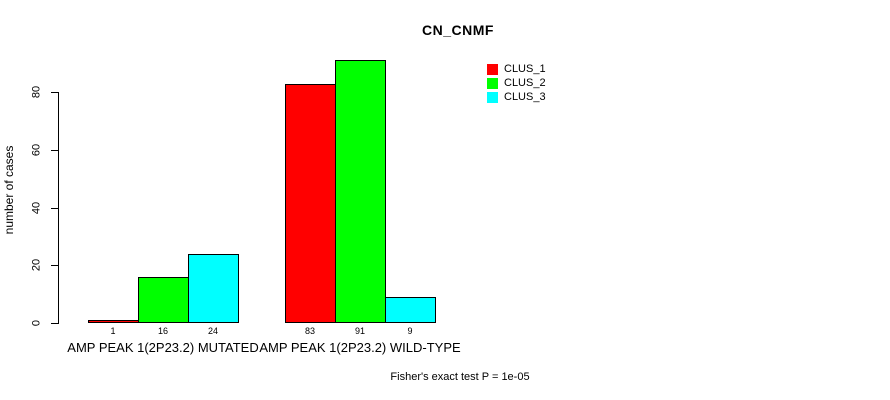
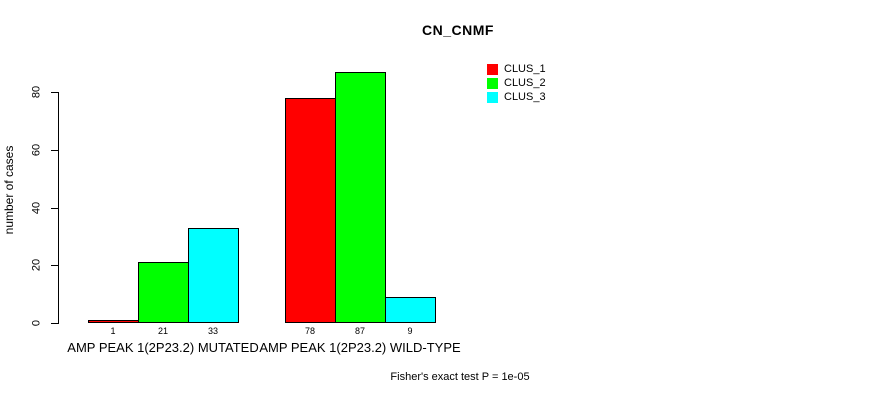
CLUS_2/AMP PEAK 1(2P23.2) MUTATED: 16 -> 21
CLUS_3/AMP PEAK 1(2P23.2) MUTATED: 24 -> 33
CLUS_1/AMP PEAK 1(2P23.2) WILD-TYPE: 83 -> 78
CLUS_2/AMP PEAK 1(2P23.2) WILD-TYPE: 91 -> 87
